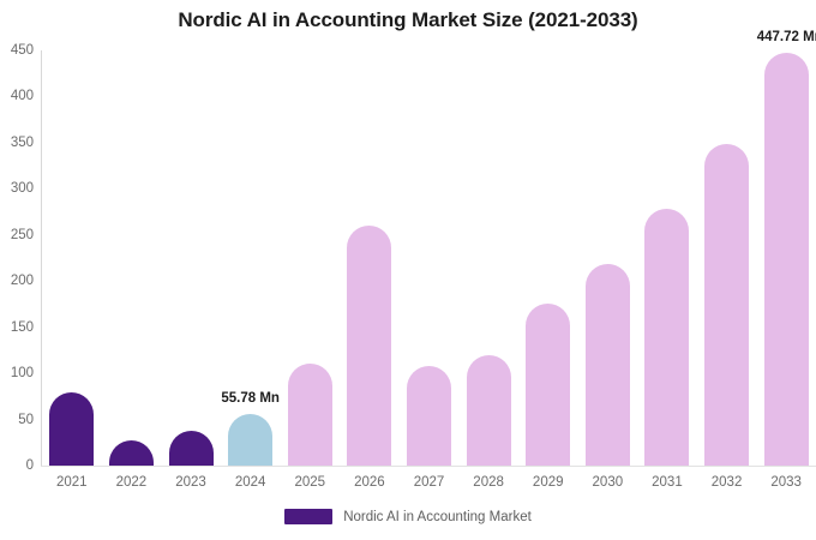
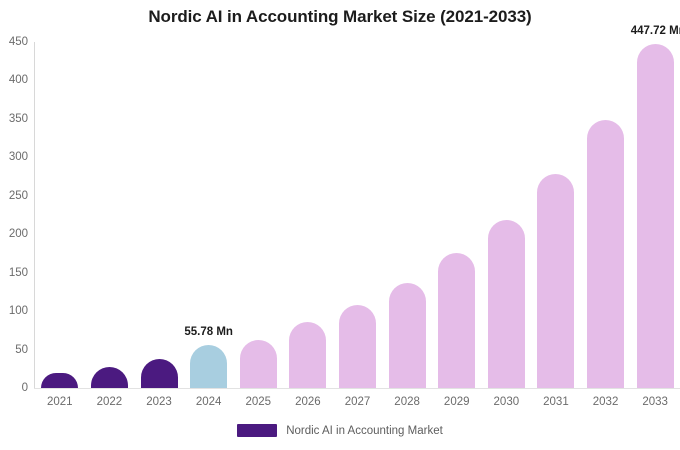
2021: 80 -> 20
2025: 110 -> 60
2026: 260 -> 90
2028: 120 -> 140
